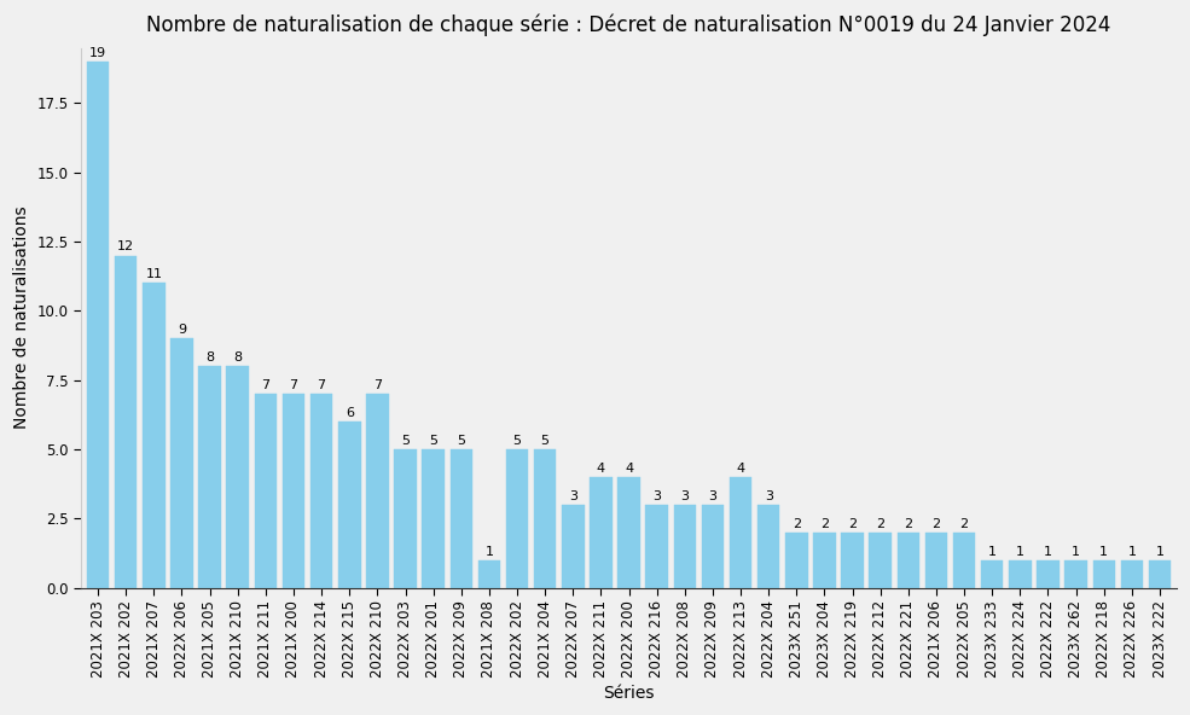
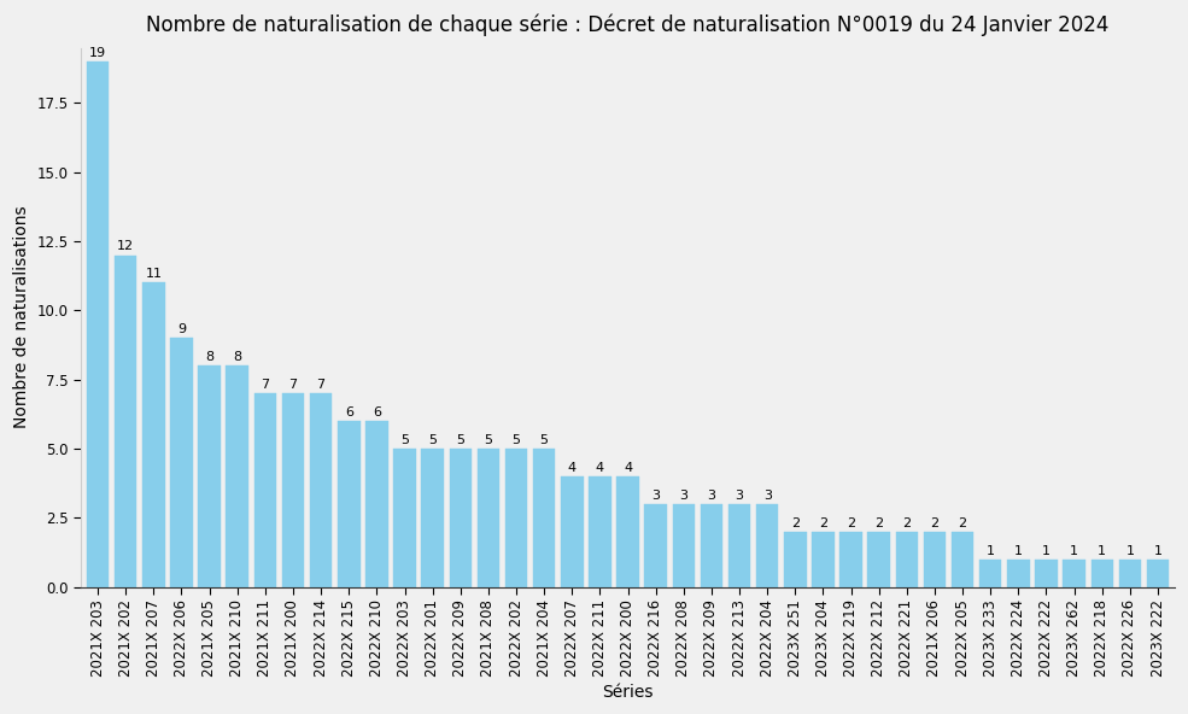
2022X 210: 7 -> 6
2021X 208: 1 -> 5
2022X 207: 3 -> 4
2022X 213: 4 -> 3
